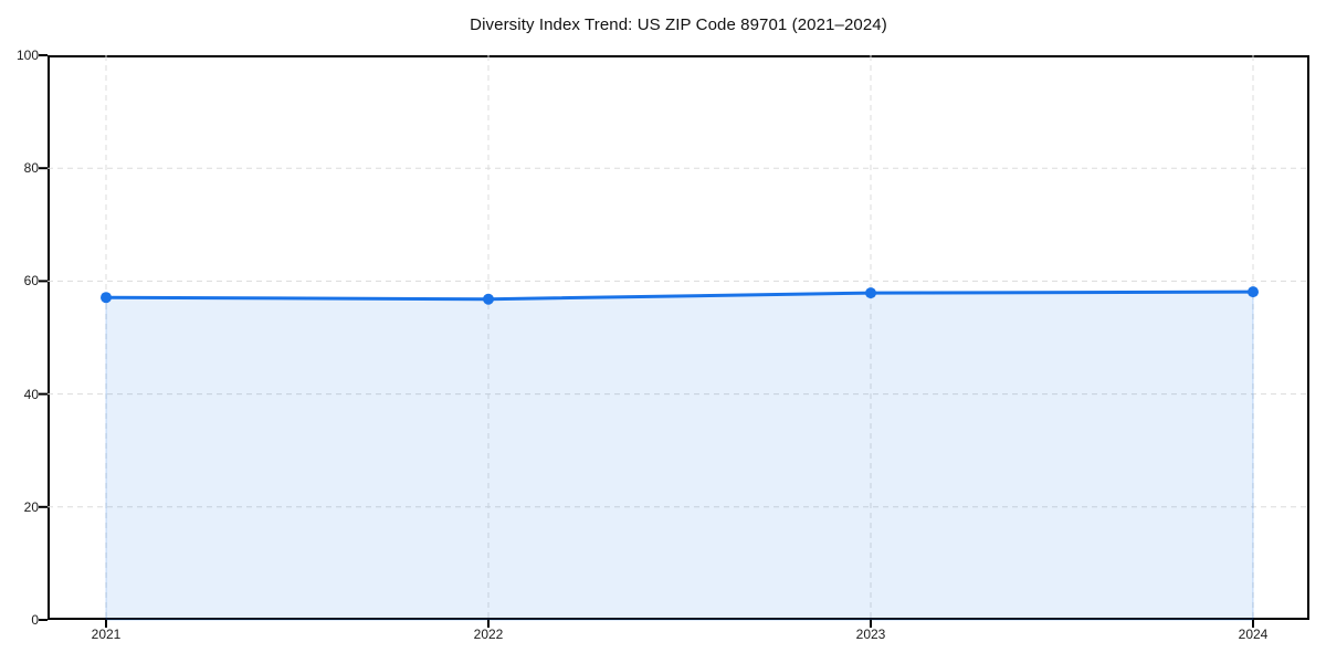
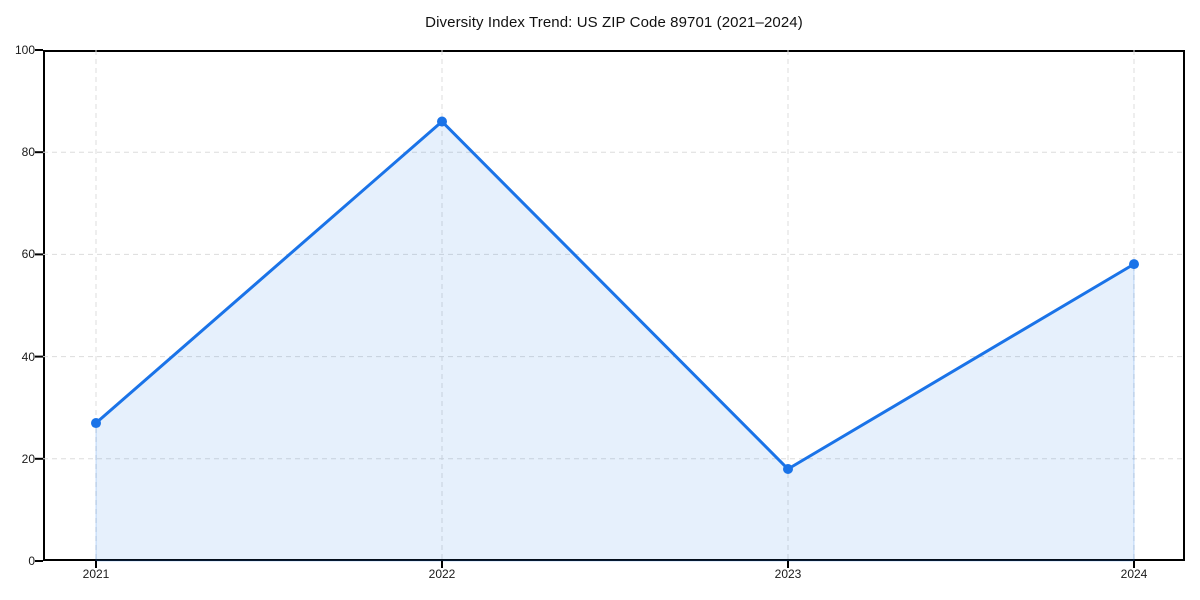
2021: 57 -> 27
2022: 57 -> 86
2023: 58 -> 18
